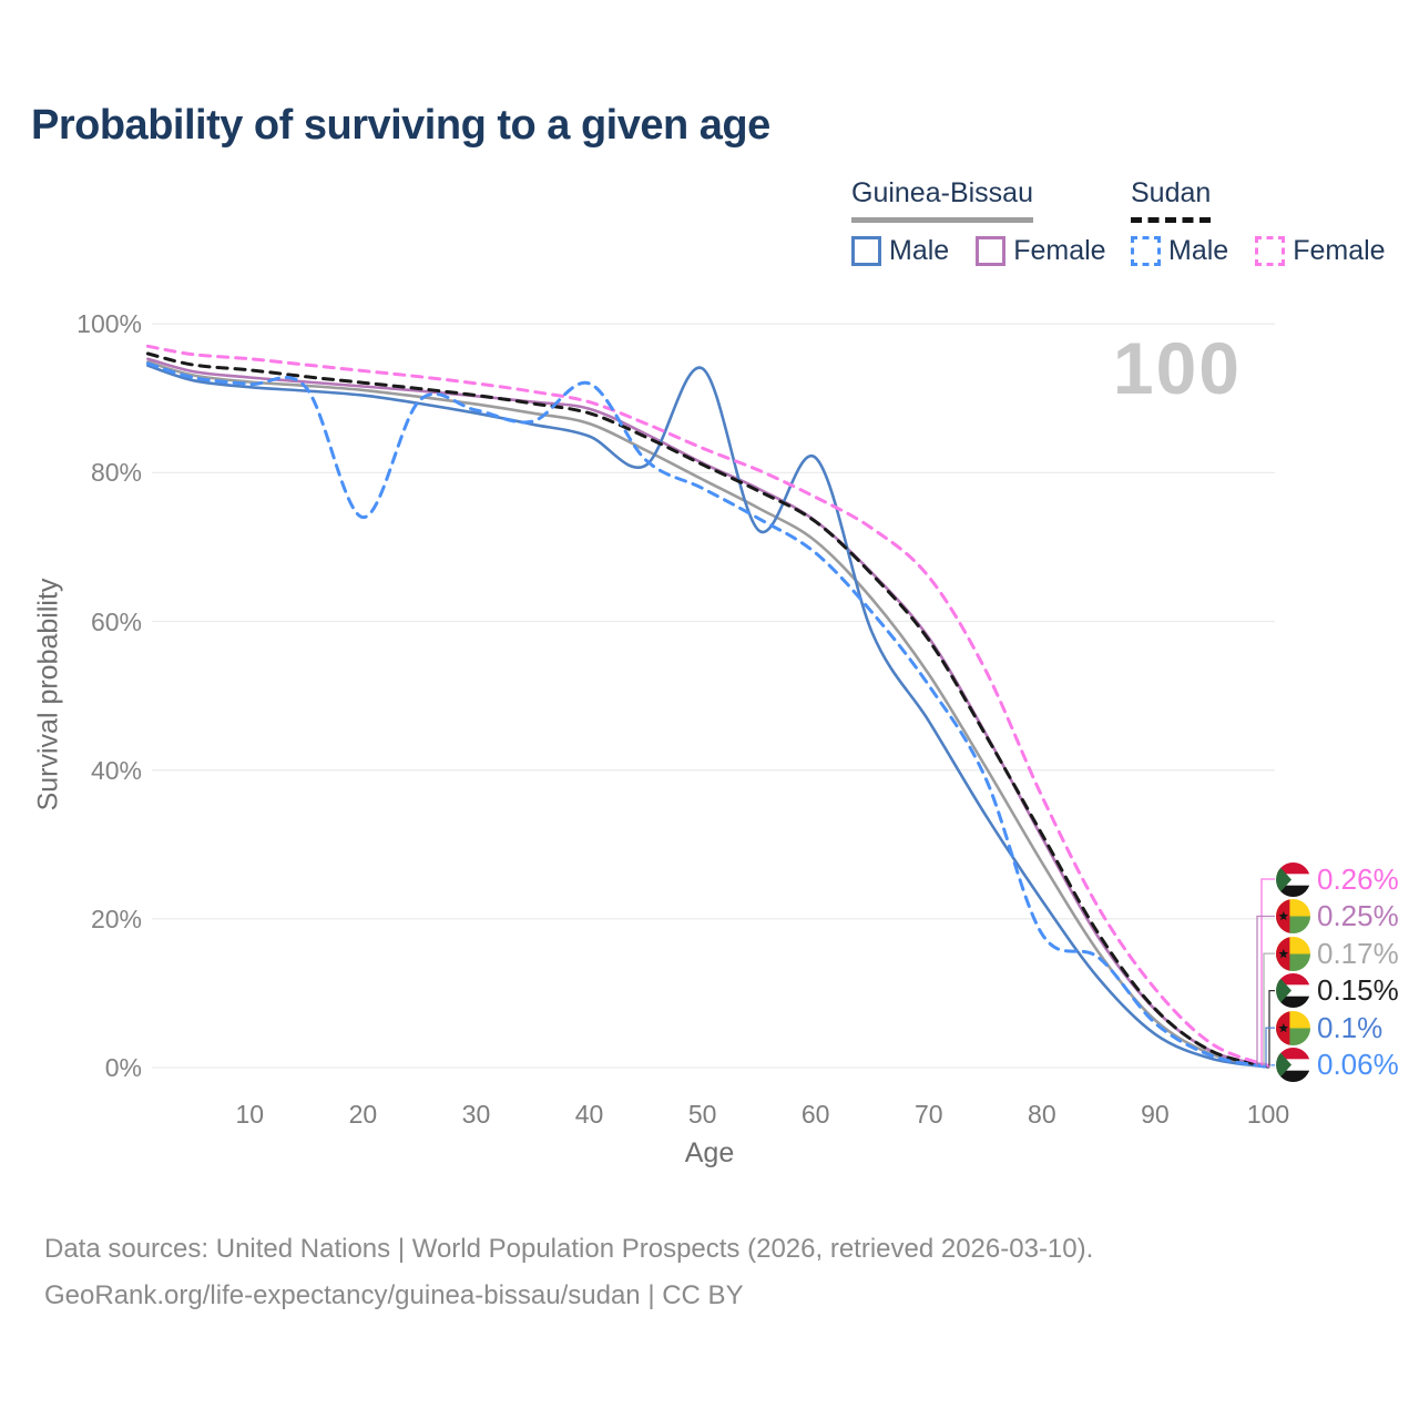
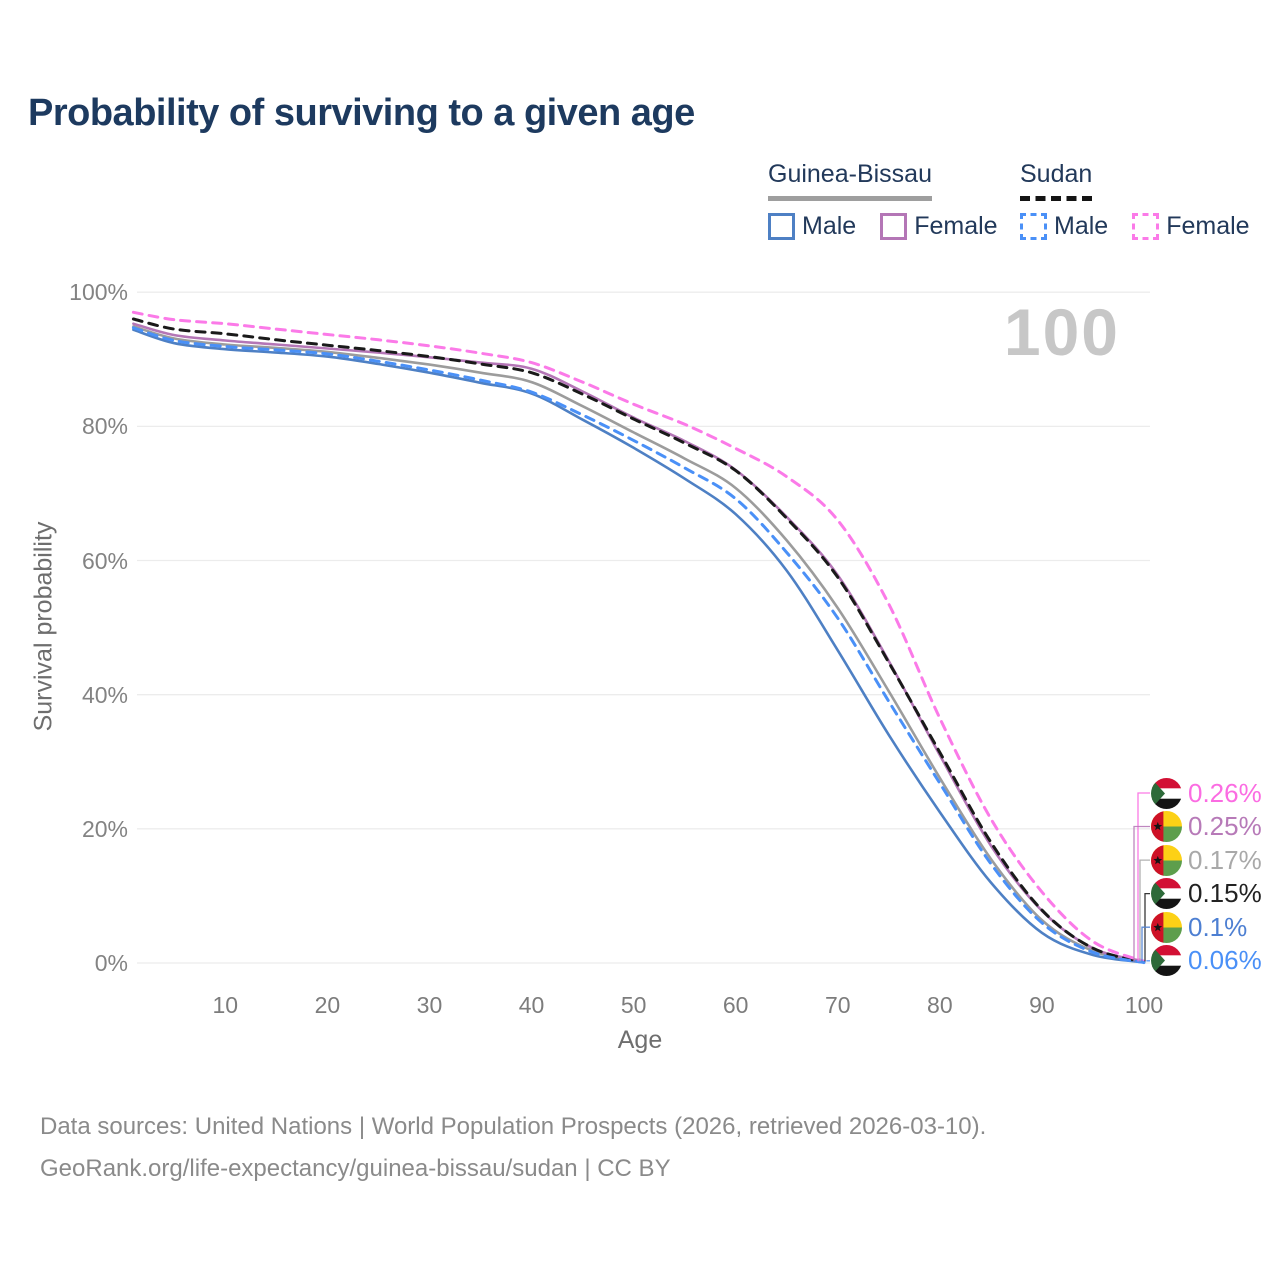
Sudan Male/20: 74% -> 91%
Sudan Male/40: 92% -> 85%
Guinea-Bissau Male/50: 94% -> 77%
Guinea-Bissau Male/60: 82% -> 67%
Sudan Male/80: 18% -> 27%
